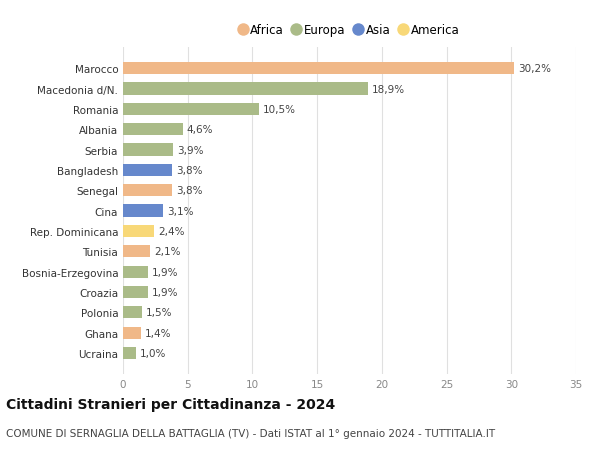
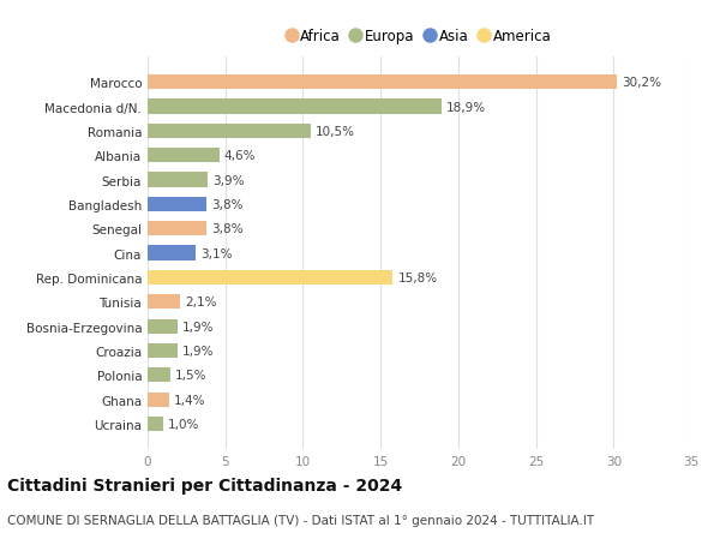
Rep. Dominicana: 2,4% -> 15,8%
